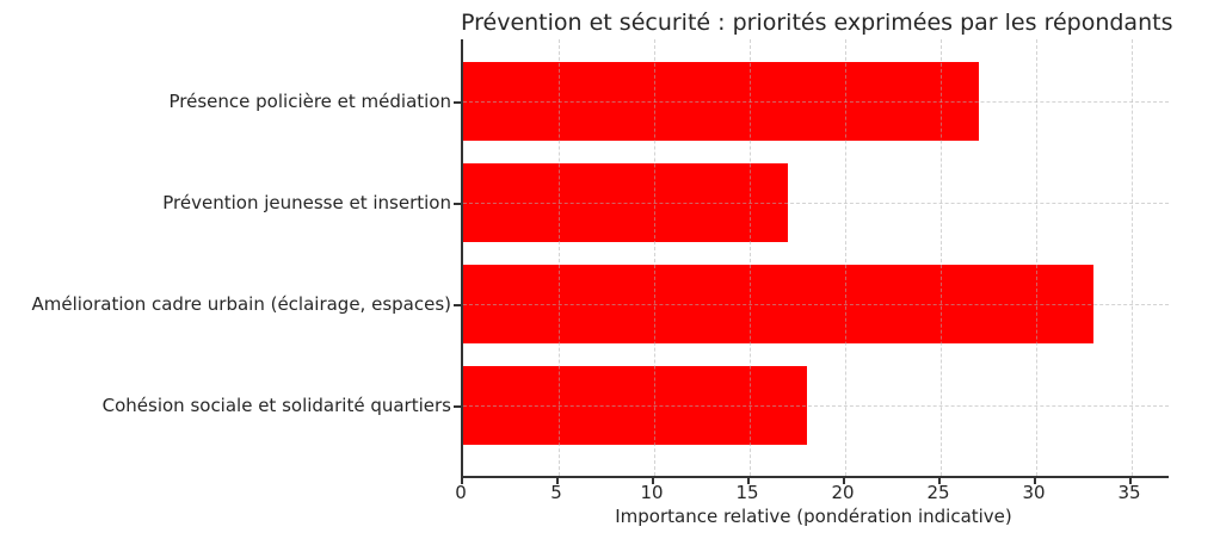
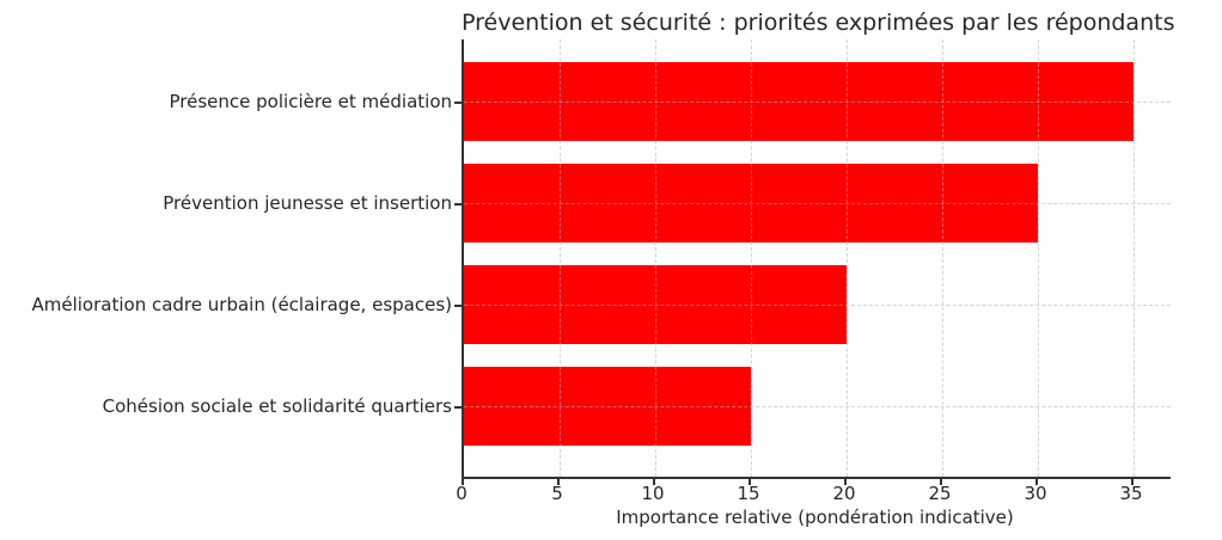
Présence policière et médiation: 27 -> 35
Prévention jeunesse et insertion: 17 -> 30
Amélioration cadre urbain (éclairage, espaces): 33 -> 20
Cohésion sociale et solidarité quartiers: 18 -> 15
